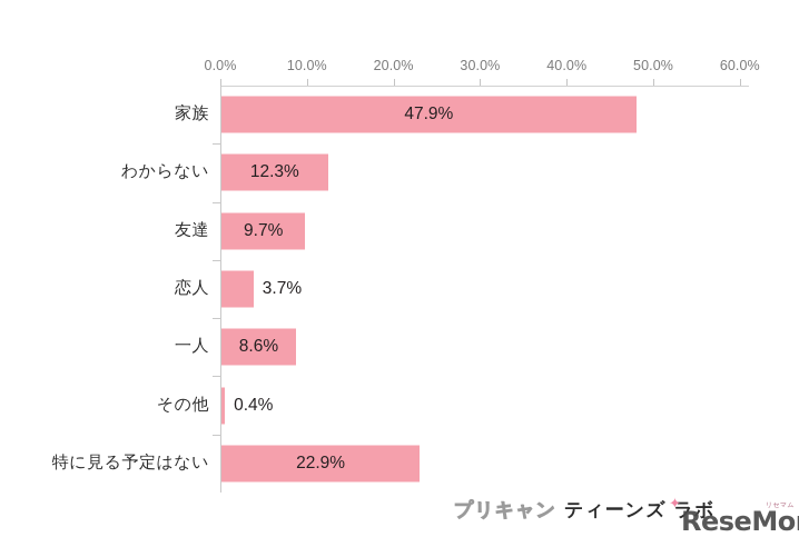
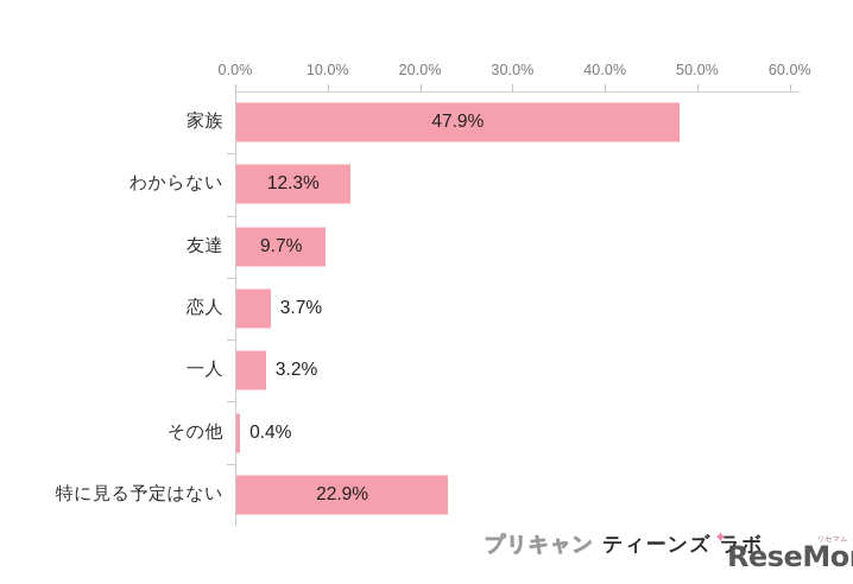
一人: 8.6% -> 3.2%
